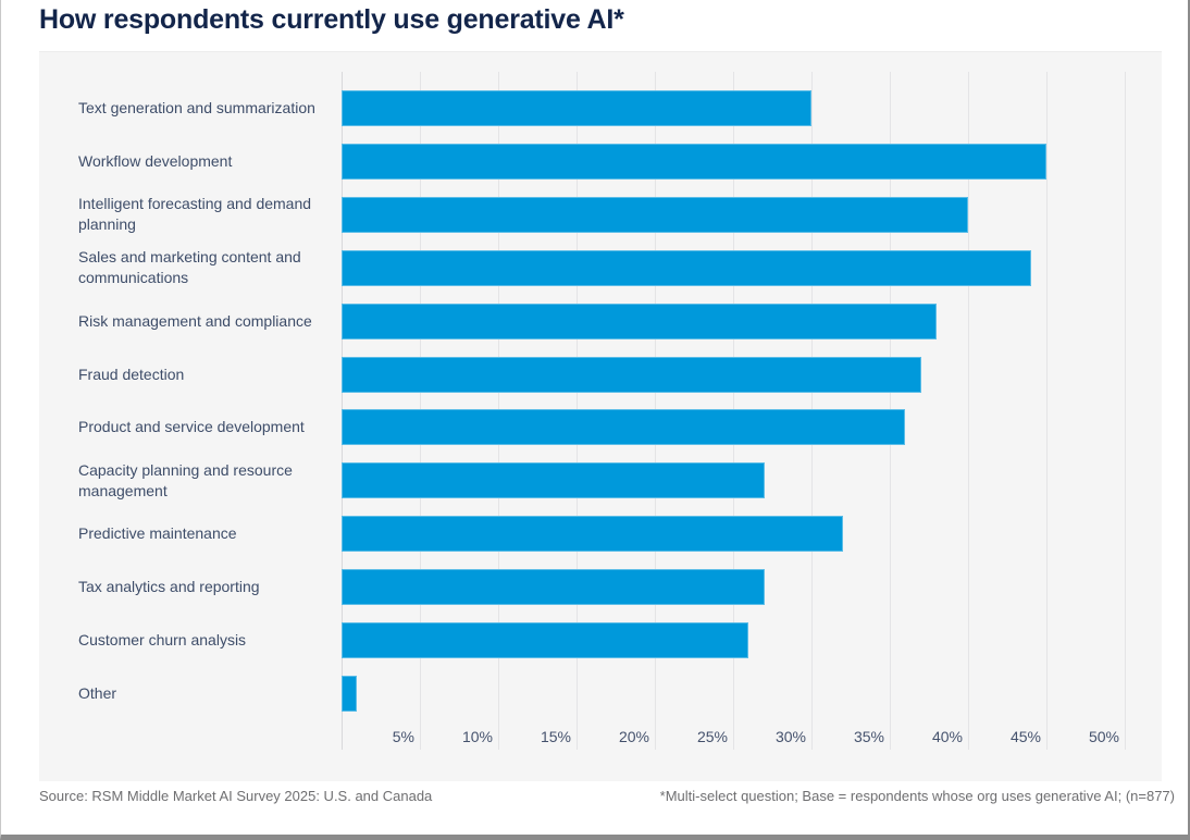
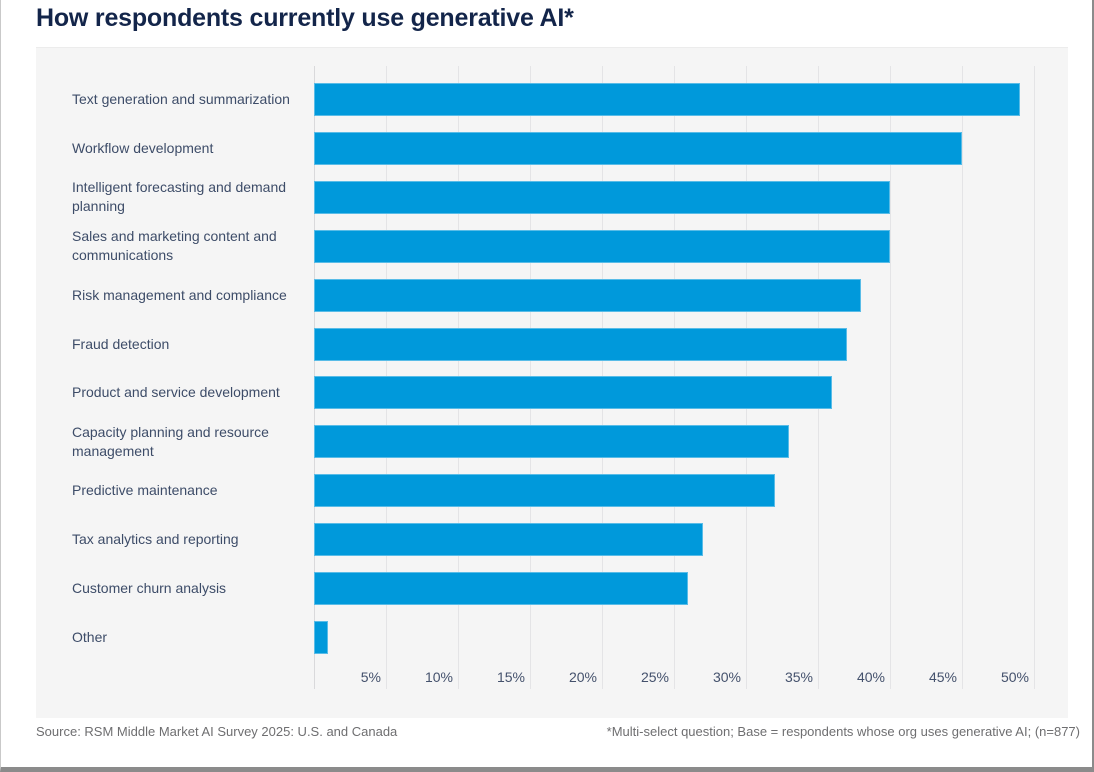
Text generation and summarization: 30% -> 49%
Sales and marketing content and communications: 44% -> 40%
Capacity planning and resource management: 27% -> 33%
